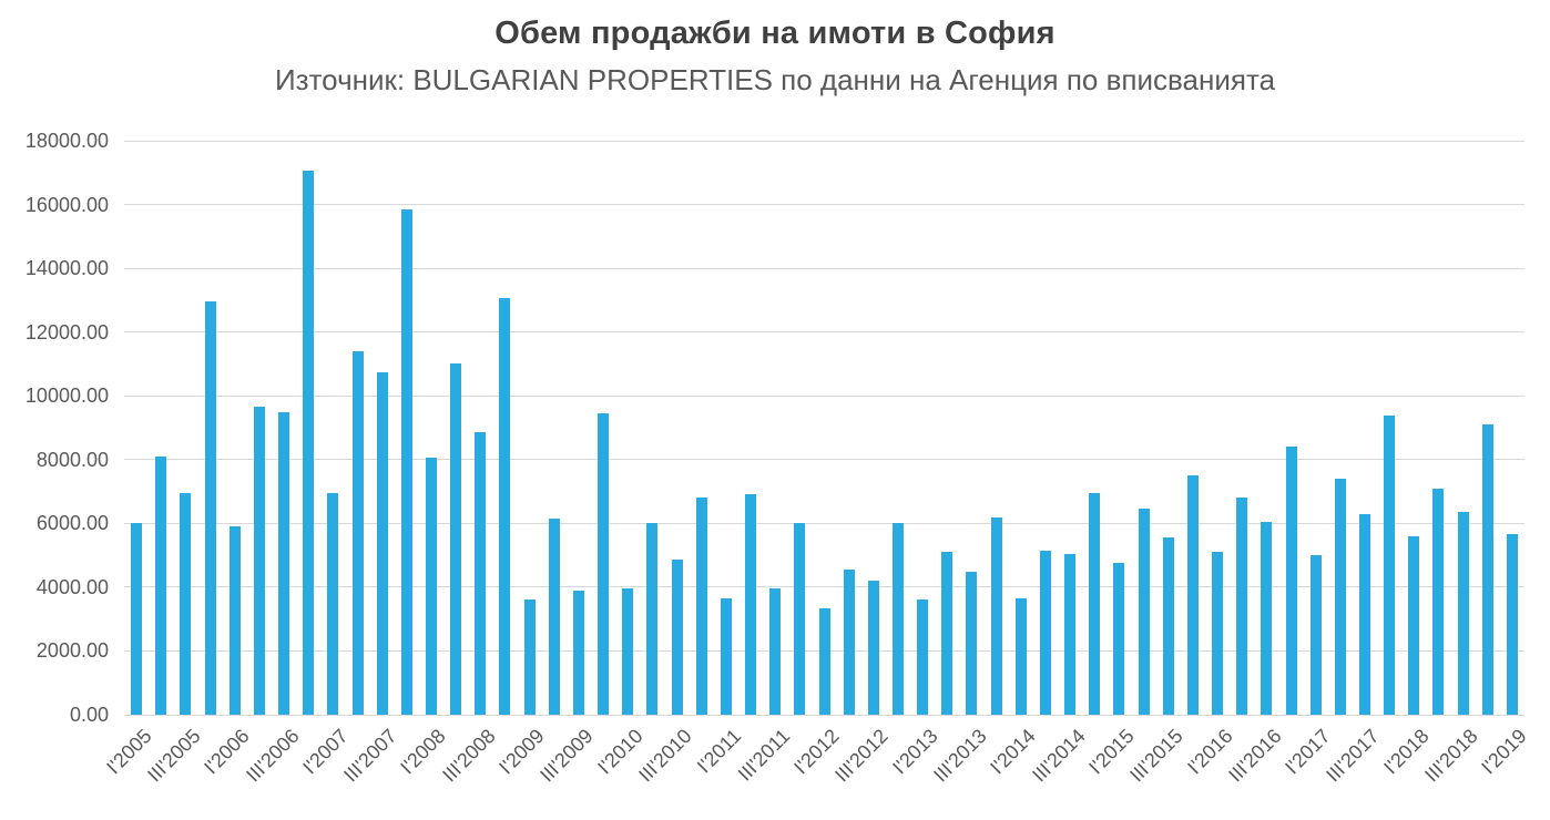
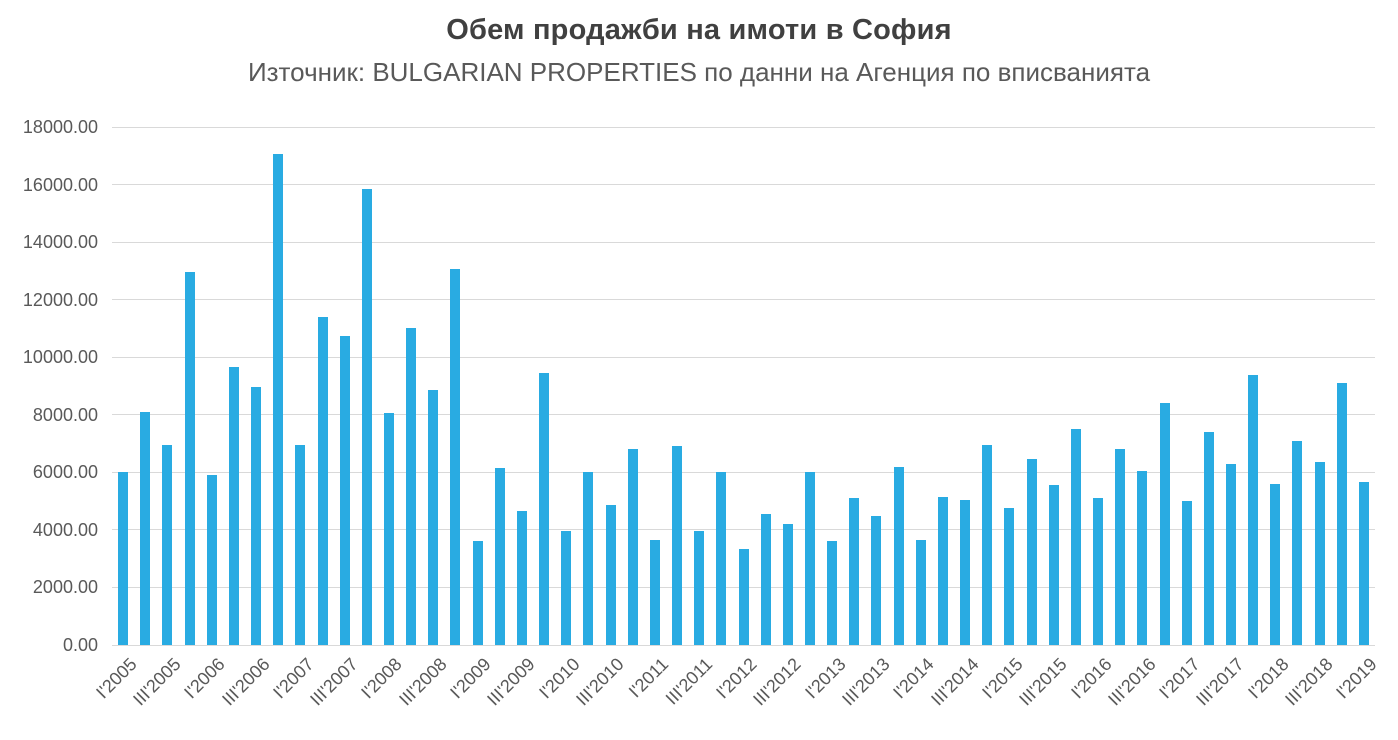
III'2006: 9500 -> 9000
III'2009: 3900 -> 4600
